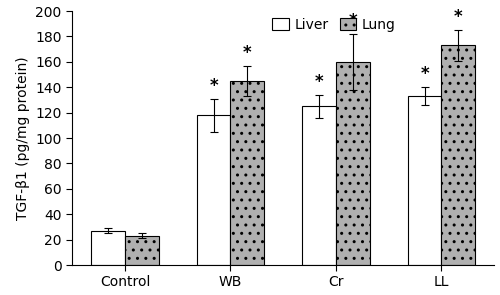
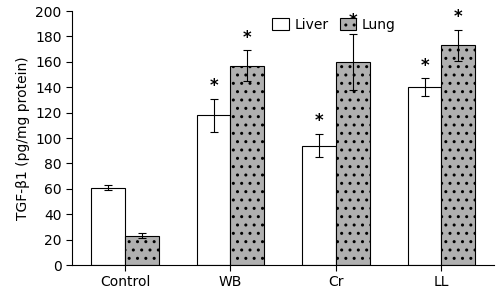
Liver/Control: 27 -> 61
Lung/WB: 145 -> 157
Liver/Cr: 125 -> 94
Liver/LL: 133 -> 140
